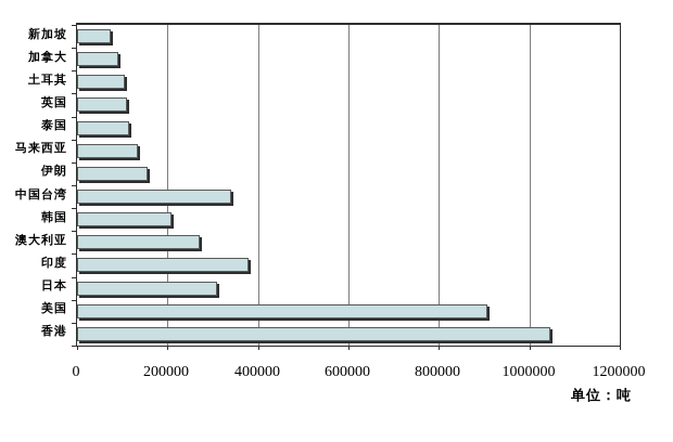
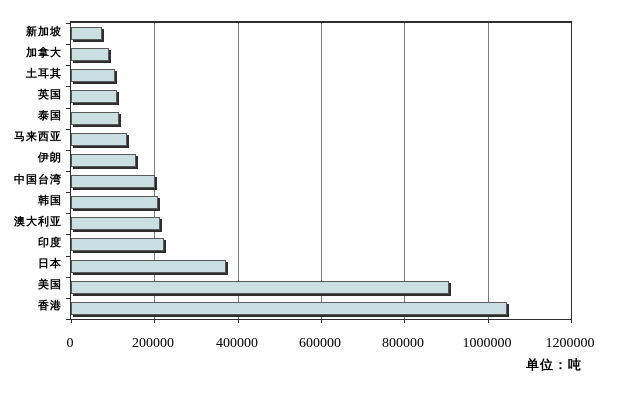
中国台湾: 340000 -> 200000
澳大利亚: 270000 -> 210000
印度: 380000 -> 220000
日本: 310000 -> 370000
